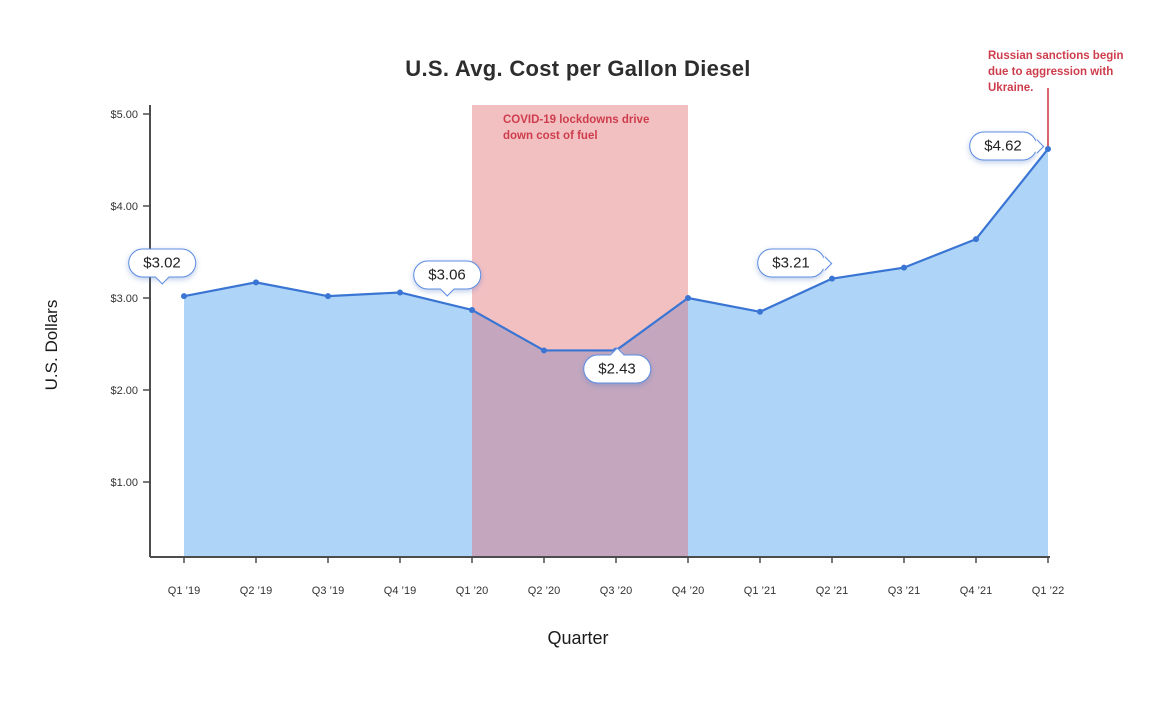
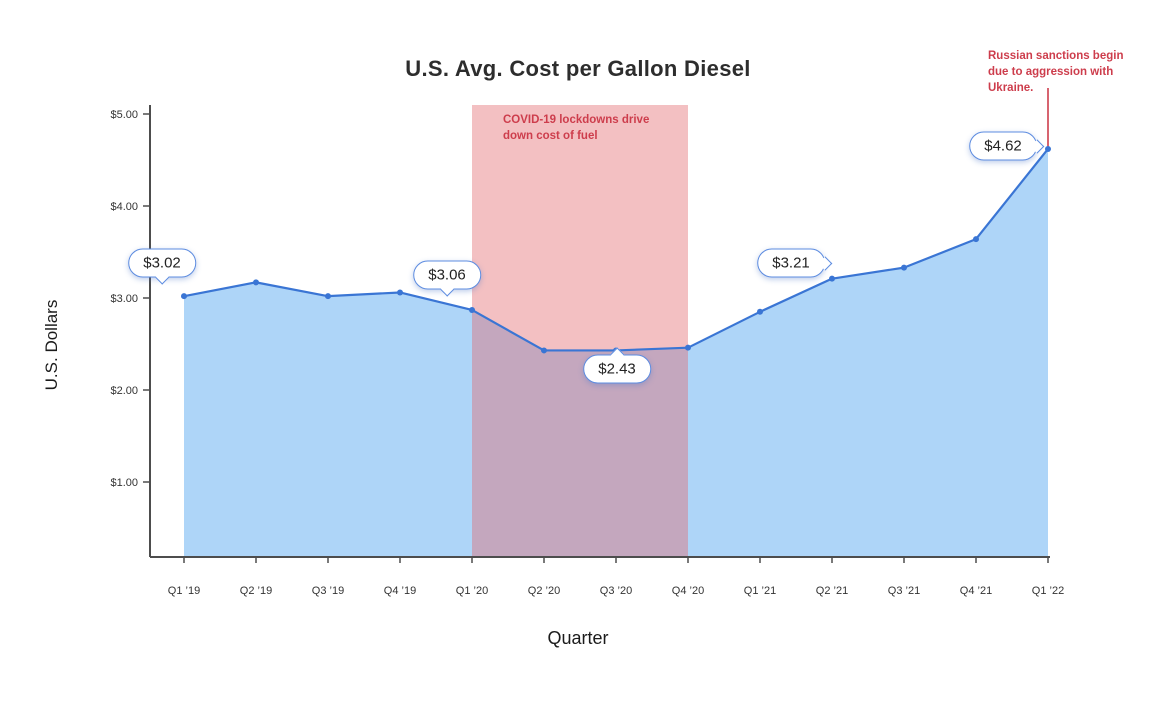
Q4 ’20: $3.0 -> $2.5
